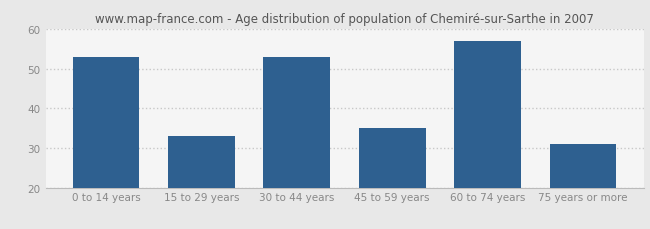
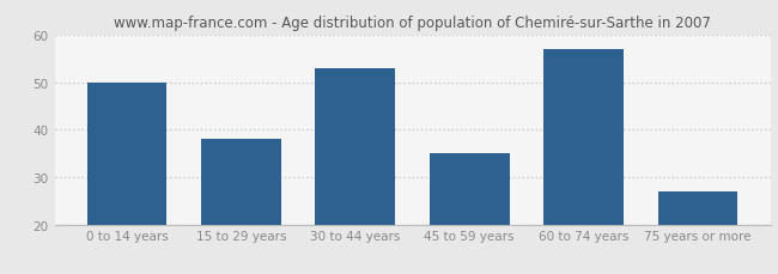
0 to 14 years: 53 -> 50
15 to 29 years: 33 -> 38
75 years or more: 31 -> 27
